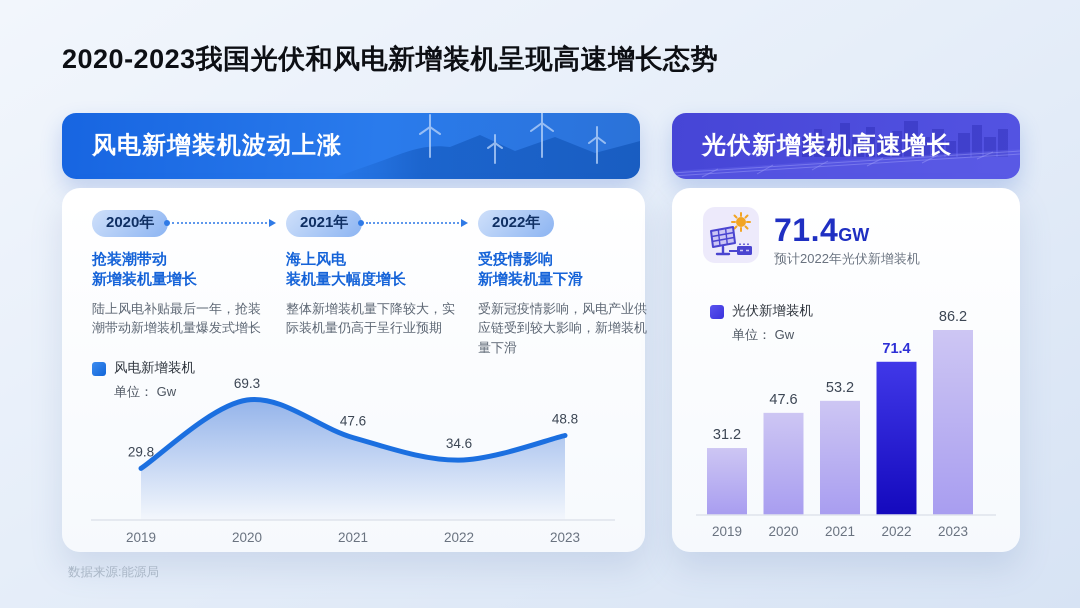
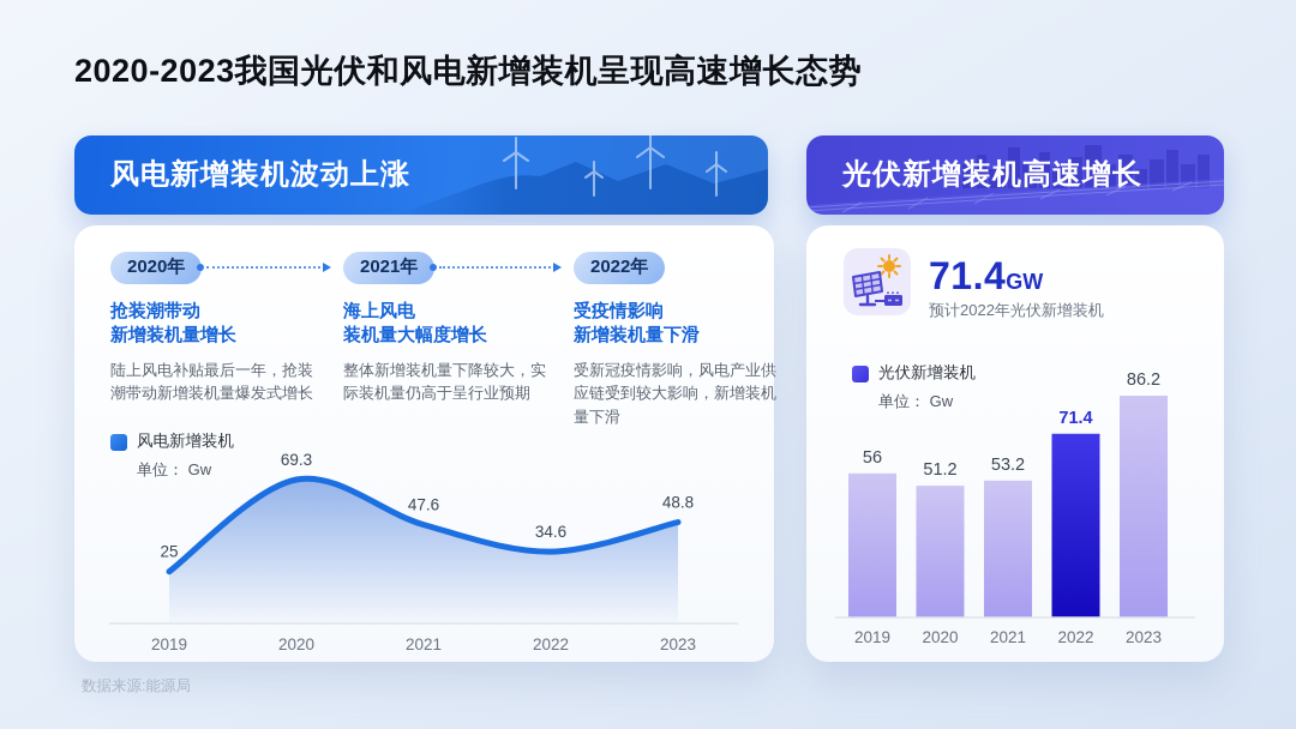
风电新增装机/2019: 29.8 -> 25
光伏新增装机/2019: 31.2 -> 56
光伏新增装机/2020: 47.6 -> 51.2
